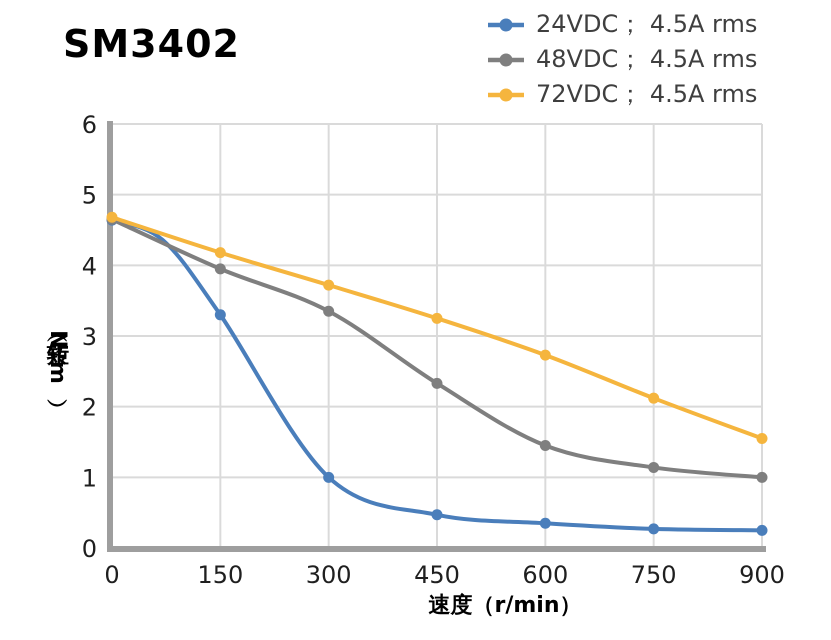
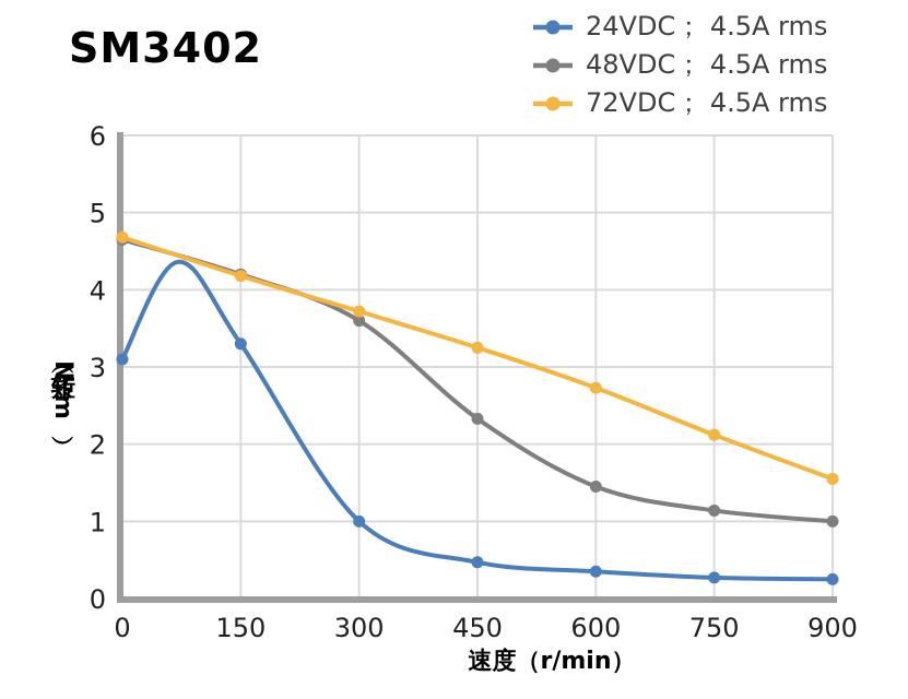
24VDC； 4.5A rms/0: 4.6 -> 3.1
48VDC； 4.5A rms/150: 4.0 -> 4.2
48VDC； 4.5A rms/300: 3.4 -> 3.6
